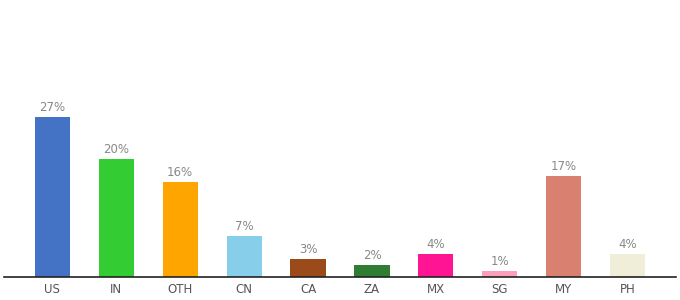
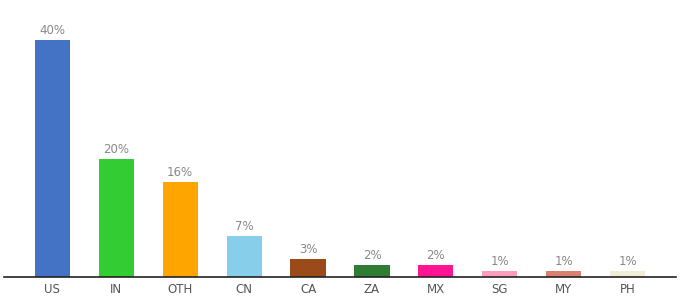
US: 27% -> 40%
MX: 4% -> 2%
MY: 17% -> 1%
PH: 4% -> 1%
